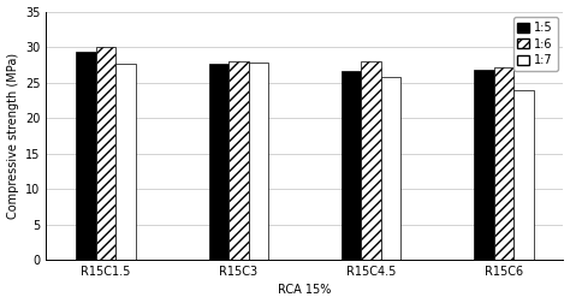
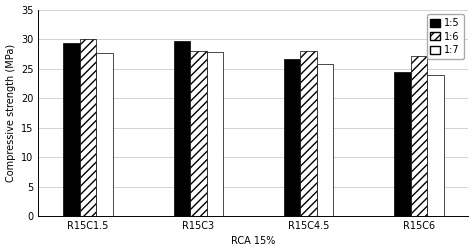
1:5/R15C3: 27.6 -> 29.7
1:5/R15C6: 26.8 -> 24.4
